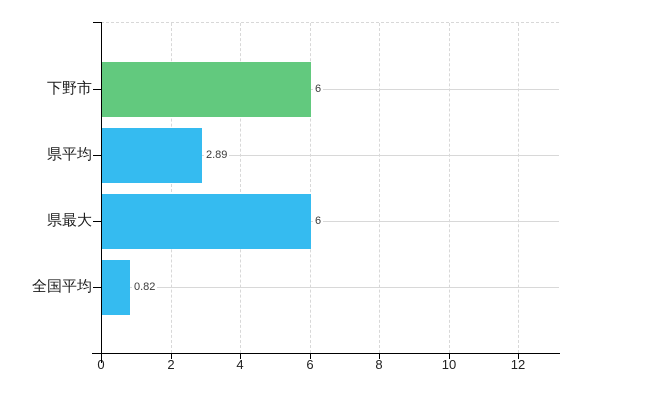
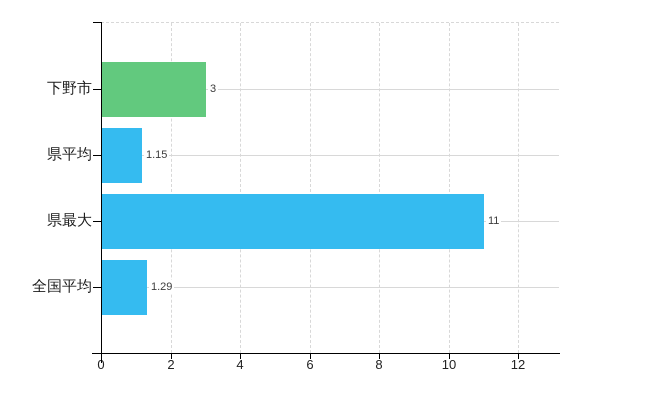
下野市: 6 -> 3
県平均: 2.89 -> 1.15
県最大: 6 -> 11
全国平均: 0.82 -> 1.29
